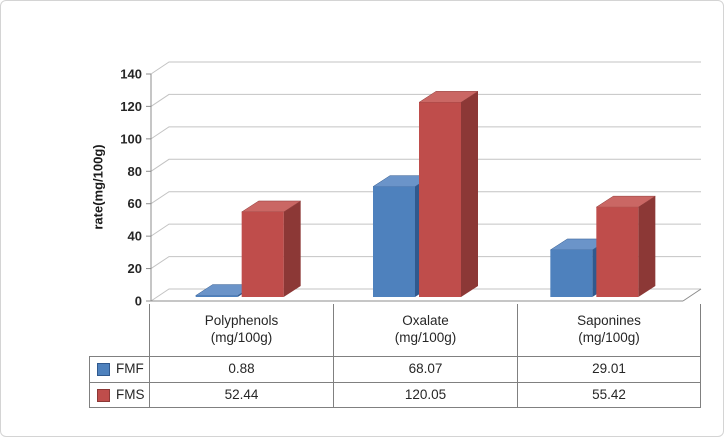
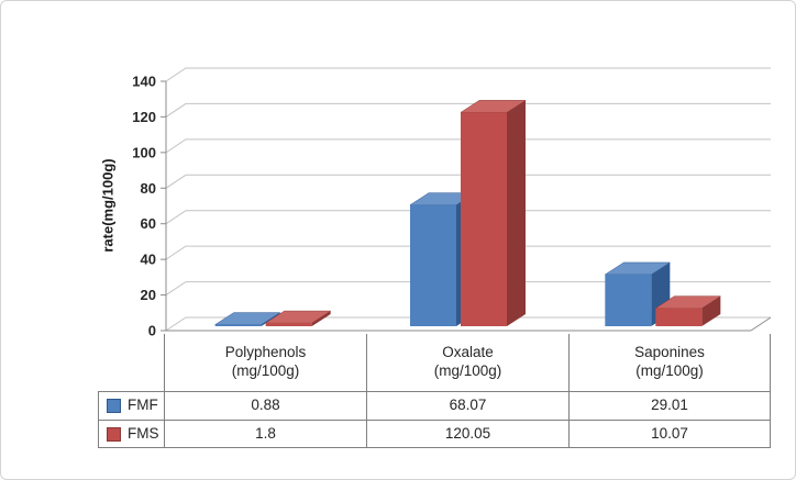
FMS/Polyphenols: 52.44 -> 1.8
FMS/Saponines: 55.42 -> 10.07
